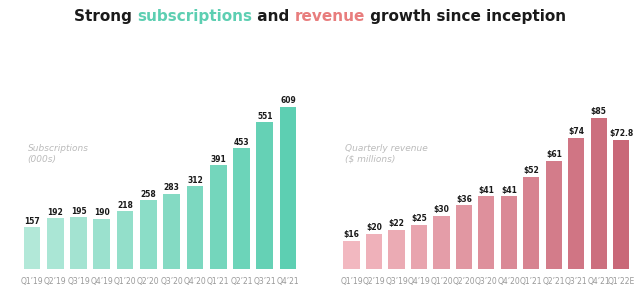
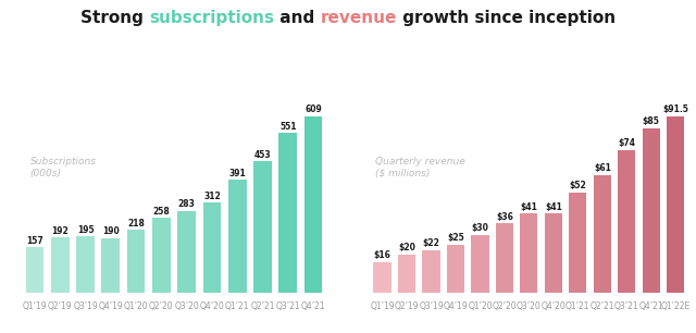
Q1’22E: $72.8 -> $91.5
